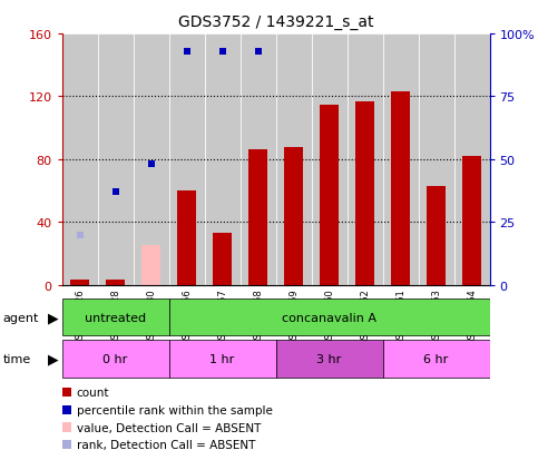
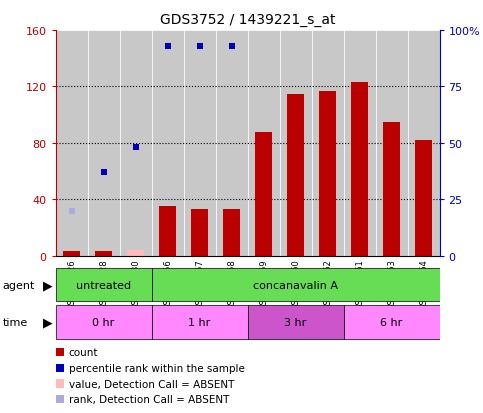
GSM429430: 25 -> 4
GSM429856: 60 -> 35
GSM429858: 86 -> 33
GSM429863: 63 -> 95
